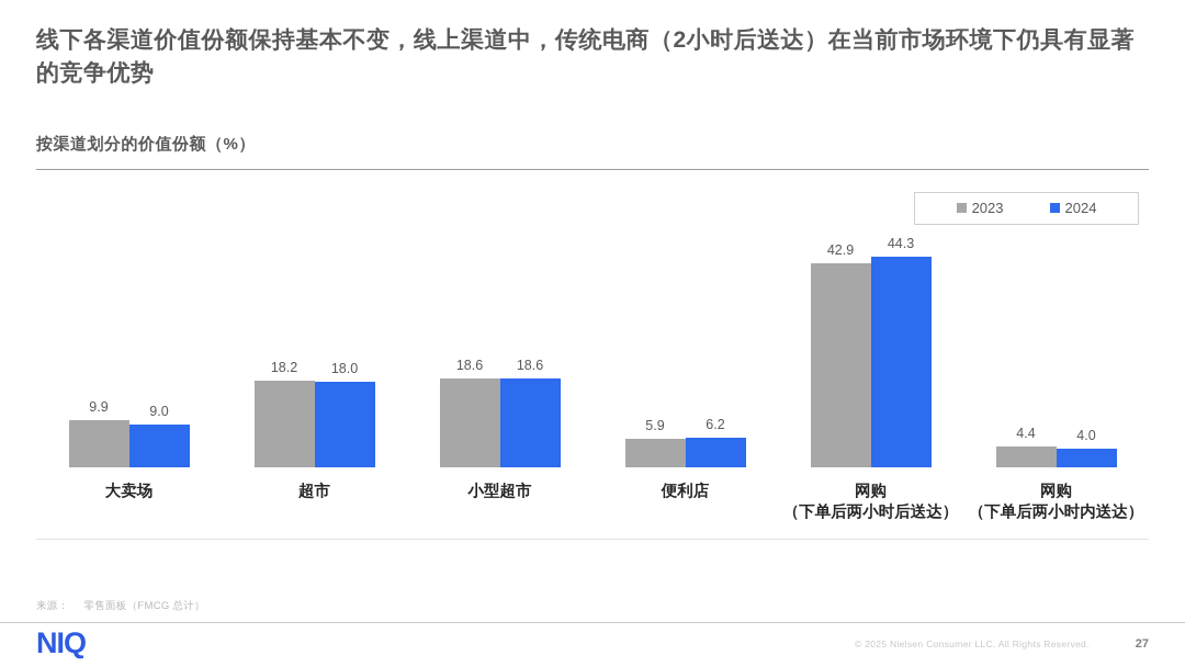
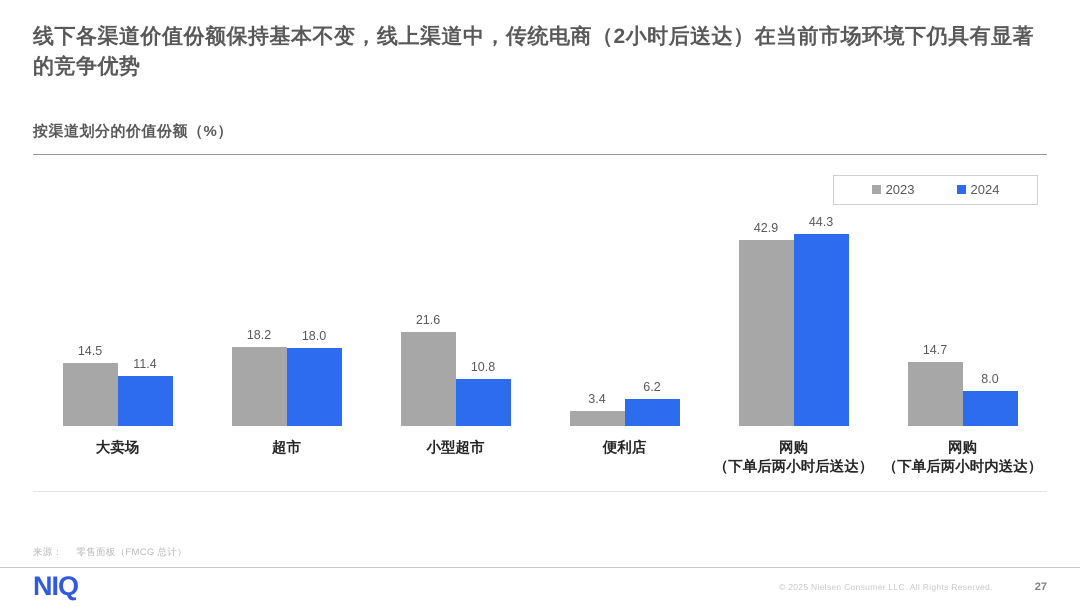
2023/大卖场: 9.9 -> 14.5
2024/大卖场: 9.0 -> 11.4
2023/小型超市: 18.6 -> 21.6
2024/小型超市: 18.6 -> 10.8
2023/便利店: 5.9 -> 3.4
2023/网购 （下单后两小时内送达）: 4.4 -> 14.7
2024/网购 （下单后两小时内送达）: 4.0 -> 8.0
